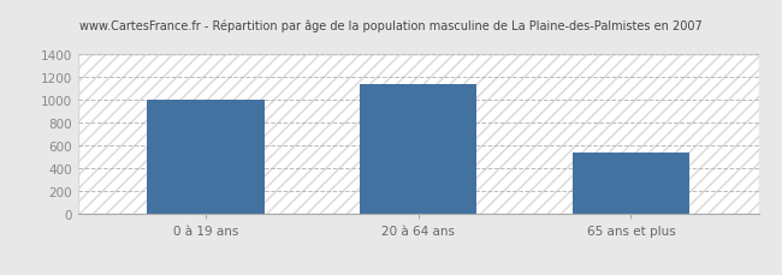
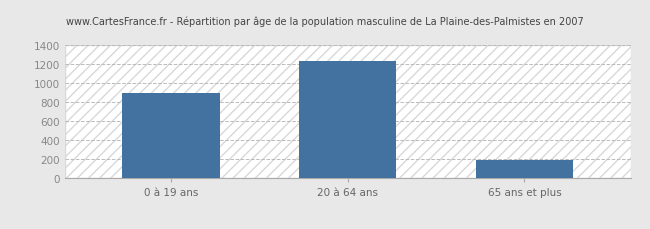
0 à 19 ans: 1000 -> 900
20 à 64 ans: 1140 -> 1230
65 ans et plus: 540 -> 200
